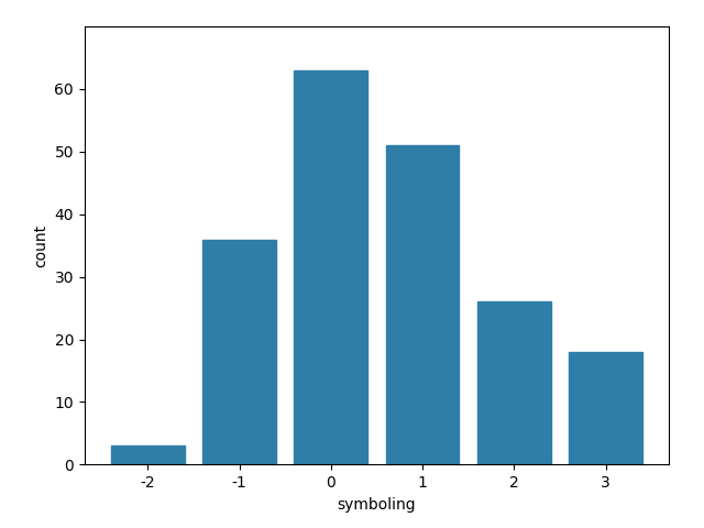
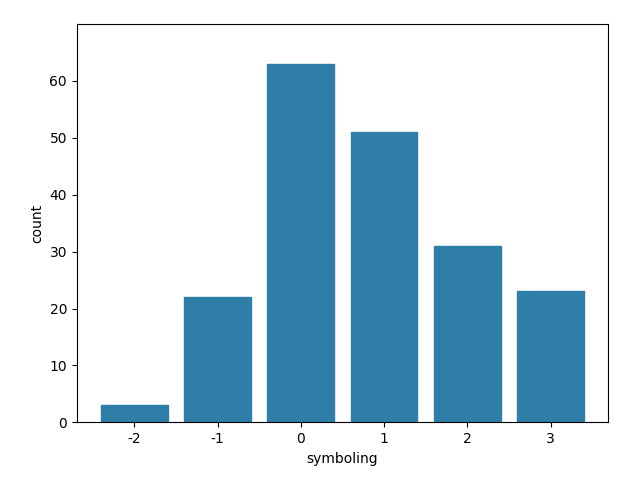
-1: 36 -> 22
2: 26 -> 31
3: 18 -> 23
